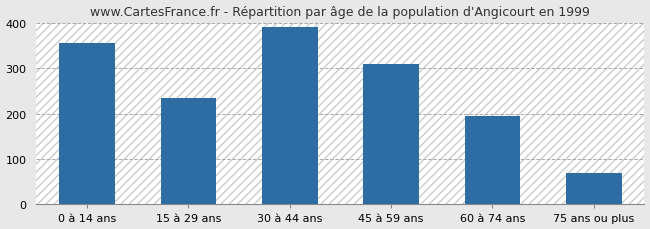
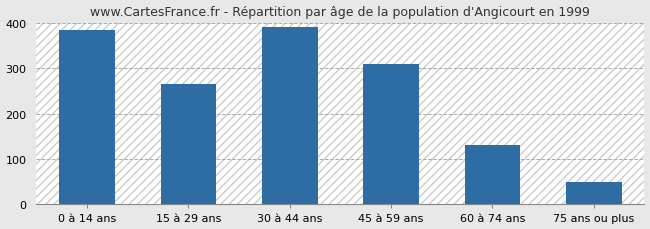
0 à 14 ans: 355 -> 385
15 à 29 ans: 235 -> 265
60 à 74 ans: 195 -> 130
75 ans ou plus: 70 -> 50
